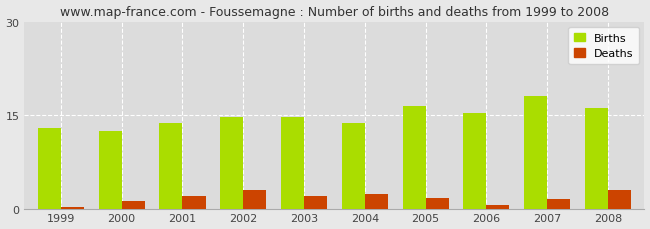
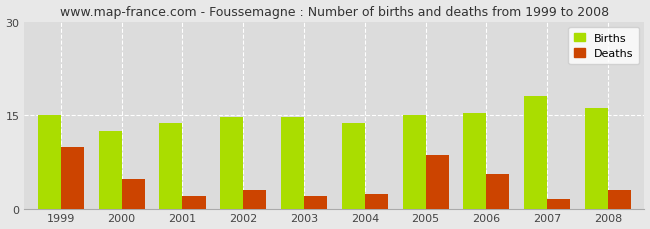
Births/1999: 13.0 -> 15.0
Deaths/1999: 0.2 -> 9.8
Deaths/2000: 1.2 -> 4.8
Births/2005: 16.5 -> 15.0
Deaths/2005: 1.7 -> 8.6
Deaths/2006: 0.6 -> 5.6
